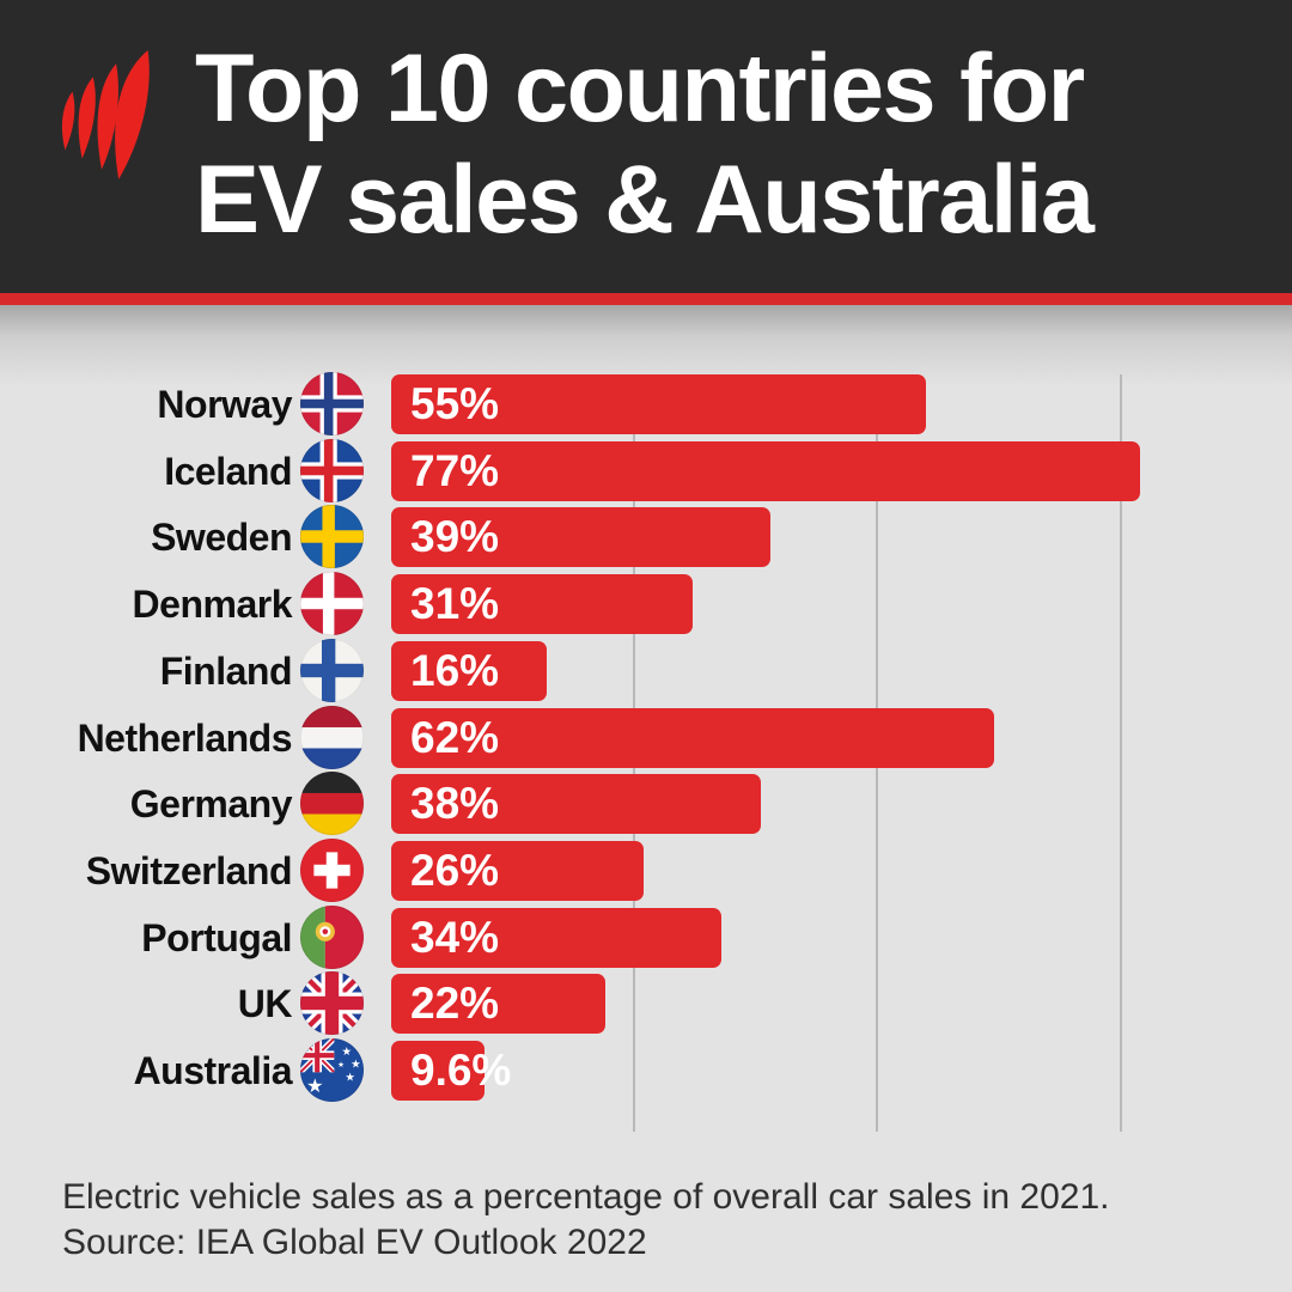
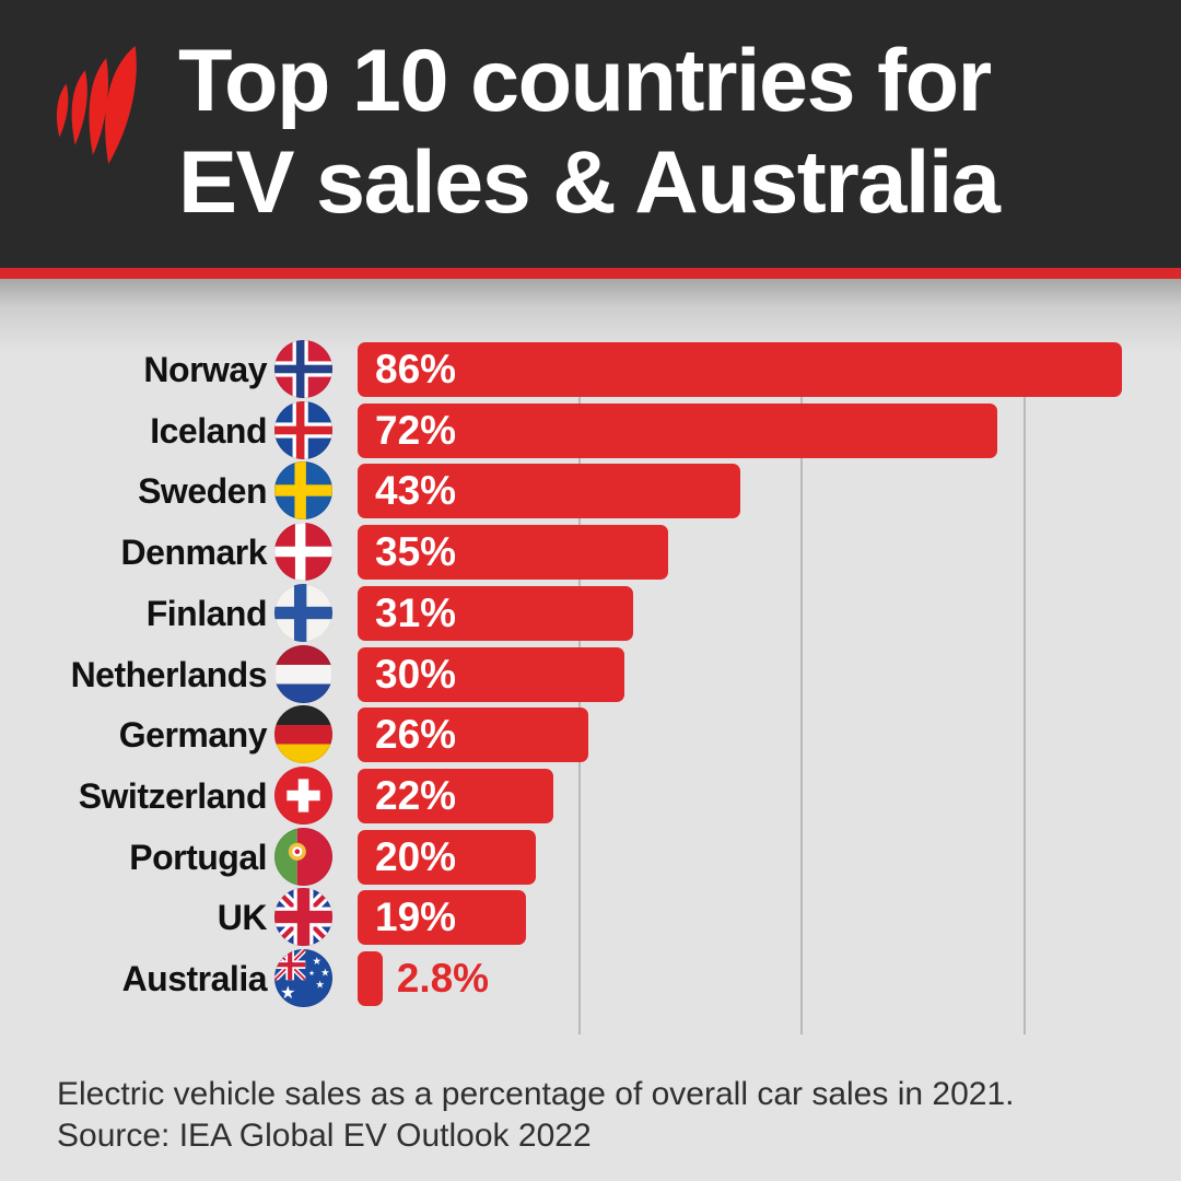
Norway: 55% -> 86%
Iceland: 77% -> 72%
Sweden: 39% -> 43%
Denmark: 31% -> 35%
Finland: 16% -> 31%
Netherlands: 62% -> 30%
Germany: 38% -> 26%
Switzerland: 26% -> 22%
Portugal: 34% -> 20%
UK: 22% -> 19%
Australia: 9.6% -> 2.8%
